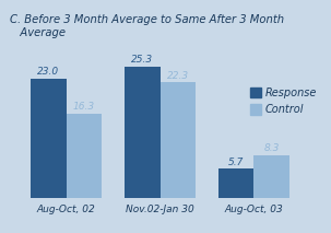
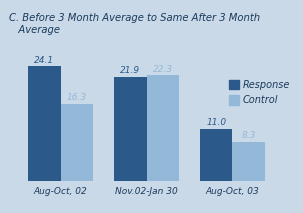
Response/Aug-Oct, 02: 23.0 -> 24.1
Response/Nov.02-Jan 30: 25.3 -> 21.9
Response/Aug-Oct, 03: 5.7 -> 11.0
